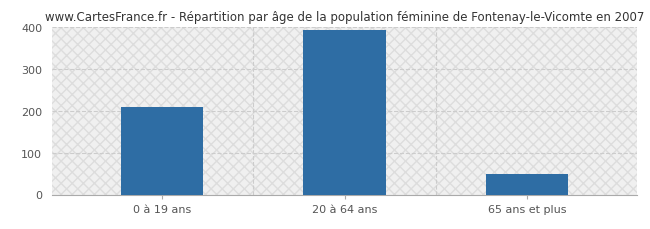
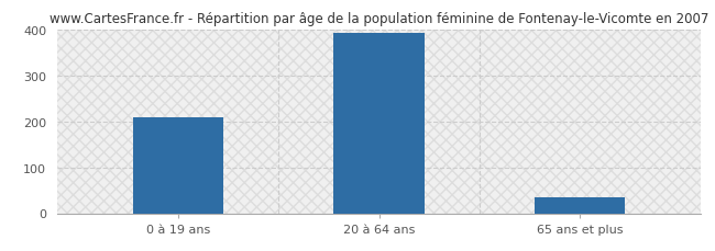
65 ans et plus: 48 -> 35
